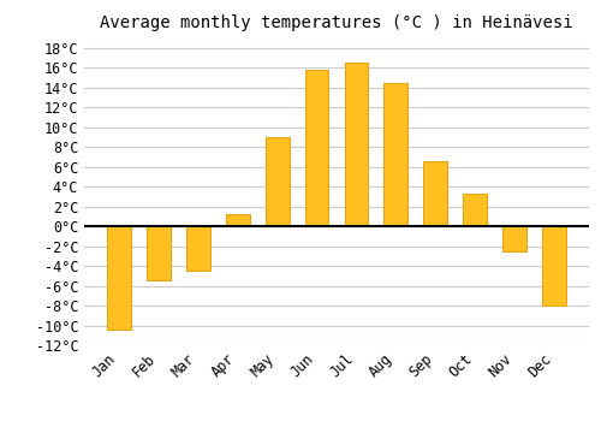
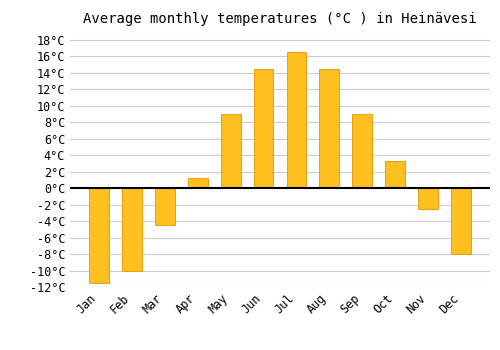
Jan: -10.4°C -> -11.5°C
Feb: -5.4°C -> -10.0°C
Jun: 15.8°C -> 14.5°C
Sep: 6.6°C -> 9.0°C
